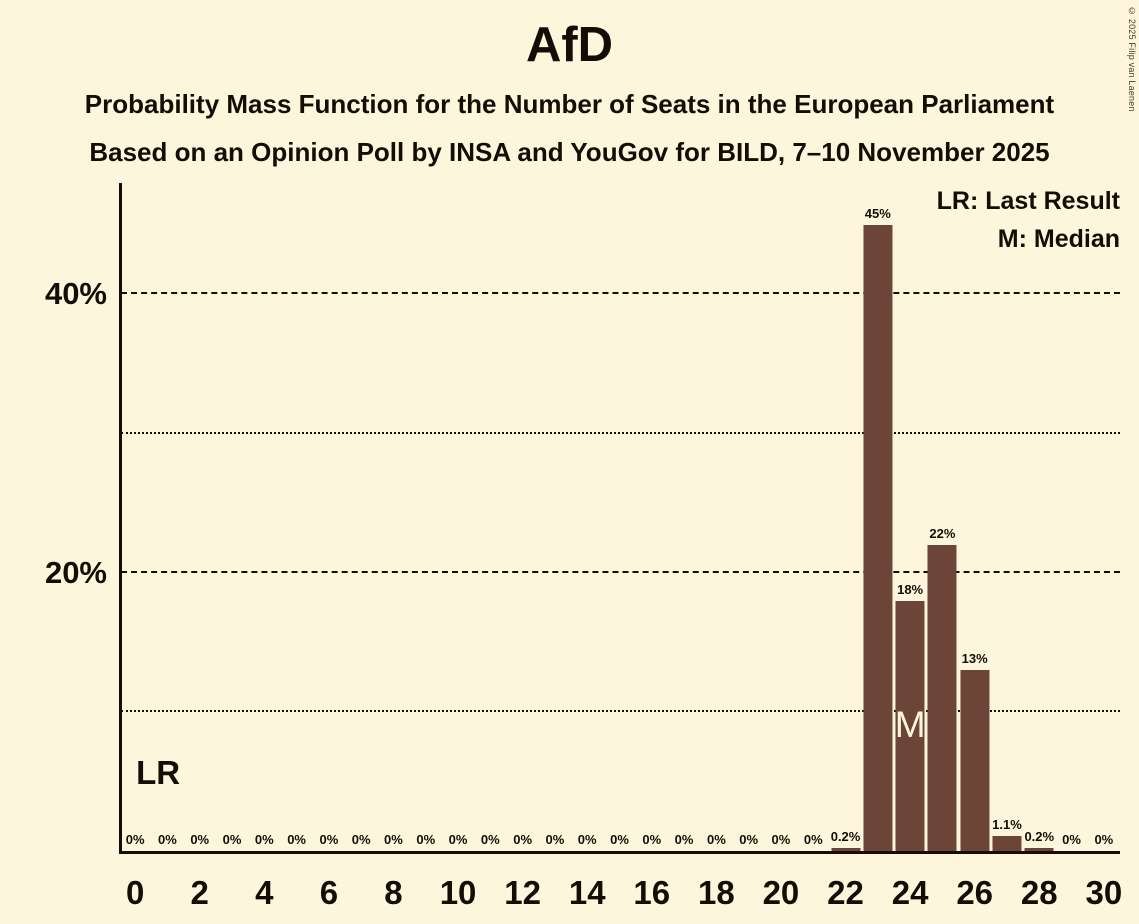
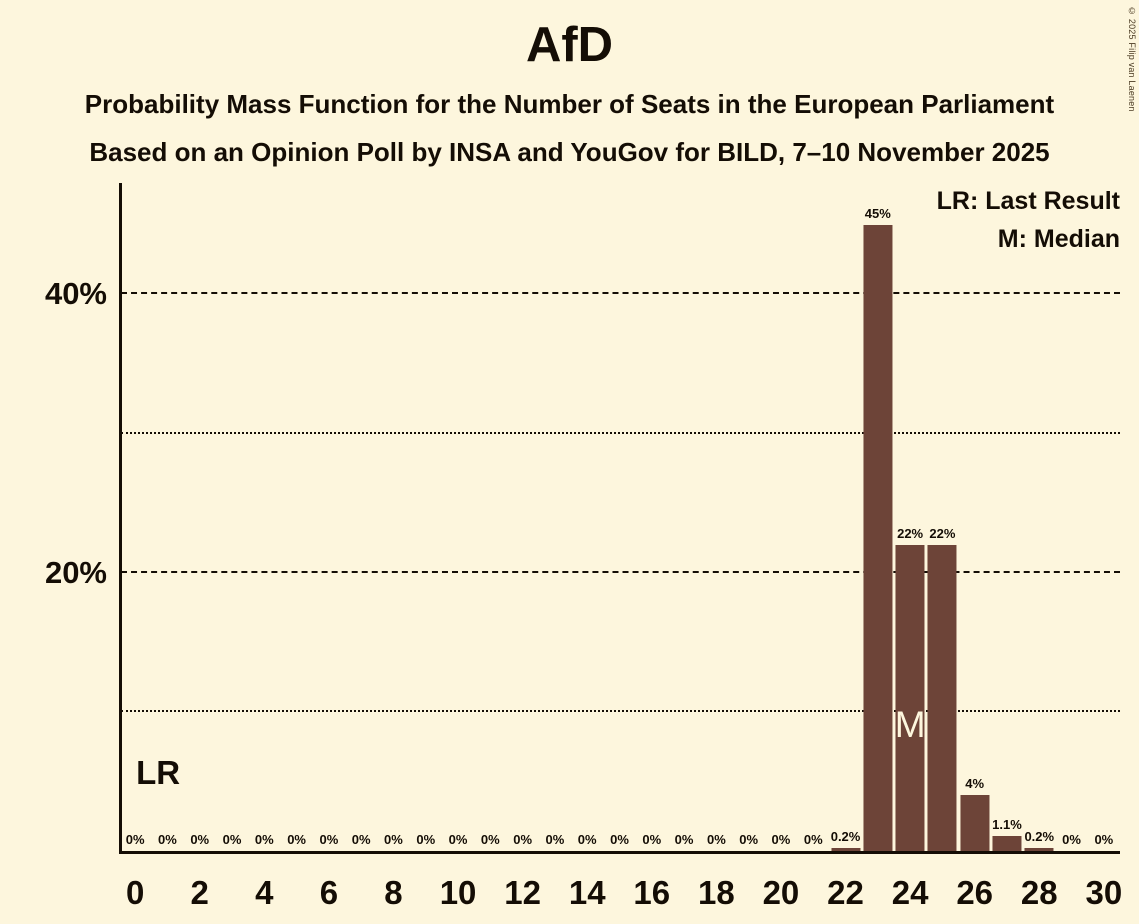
24: 18% -> 22%
26: 13% -> 4%
